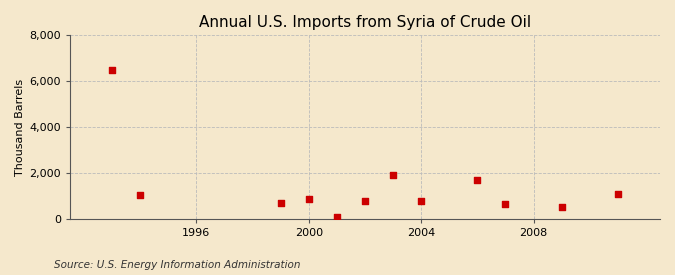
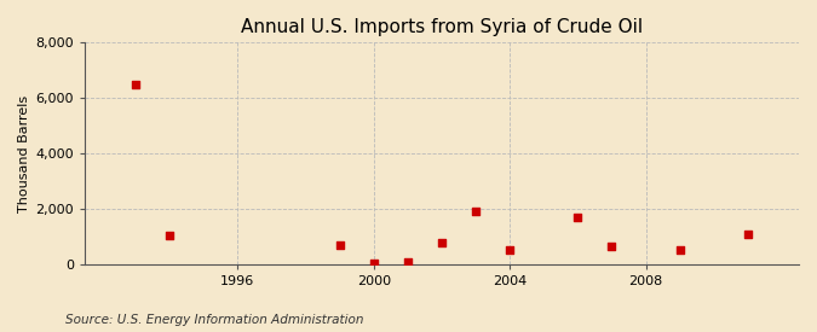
2000: 850 -> 50
2004: 800 -> 500
